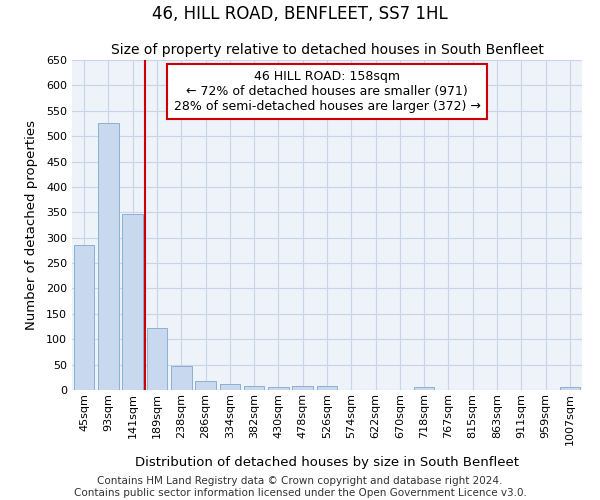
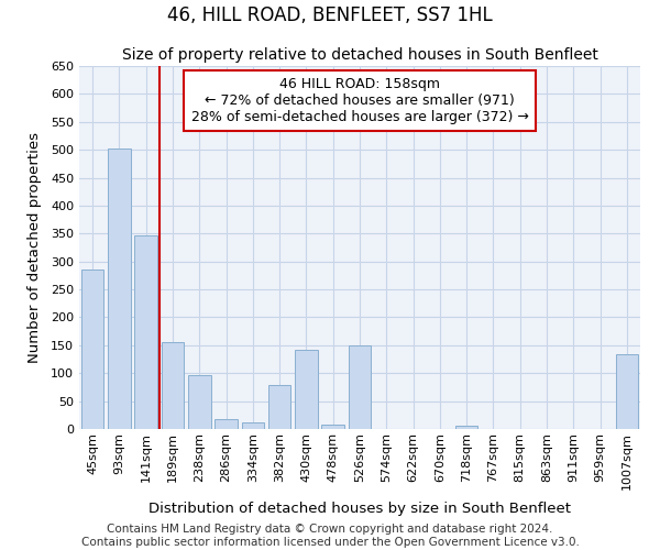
93sqm: 525 -> 502
189sqm: 122 -> 156
238sqm: 47 -> 96
382sqm: 8 -> 78
430sqm: 5 -> 142
526sqm: 8 -> 150
1007sqm: 5 -> 134
